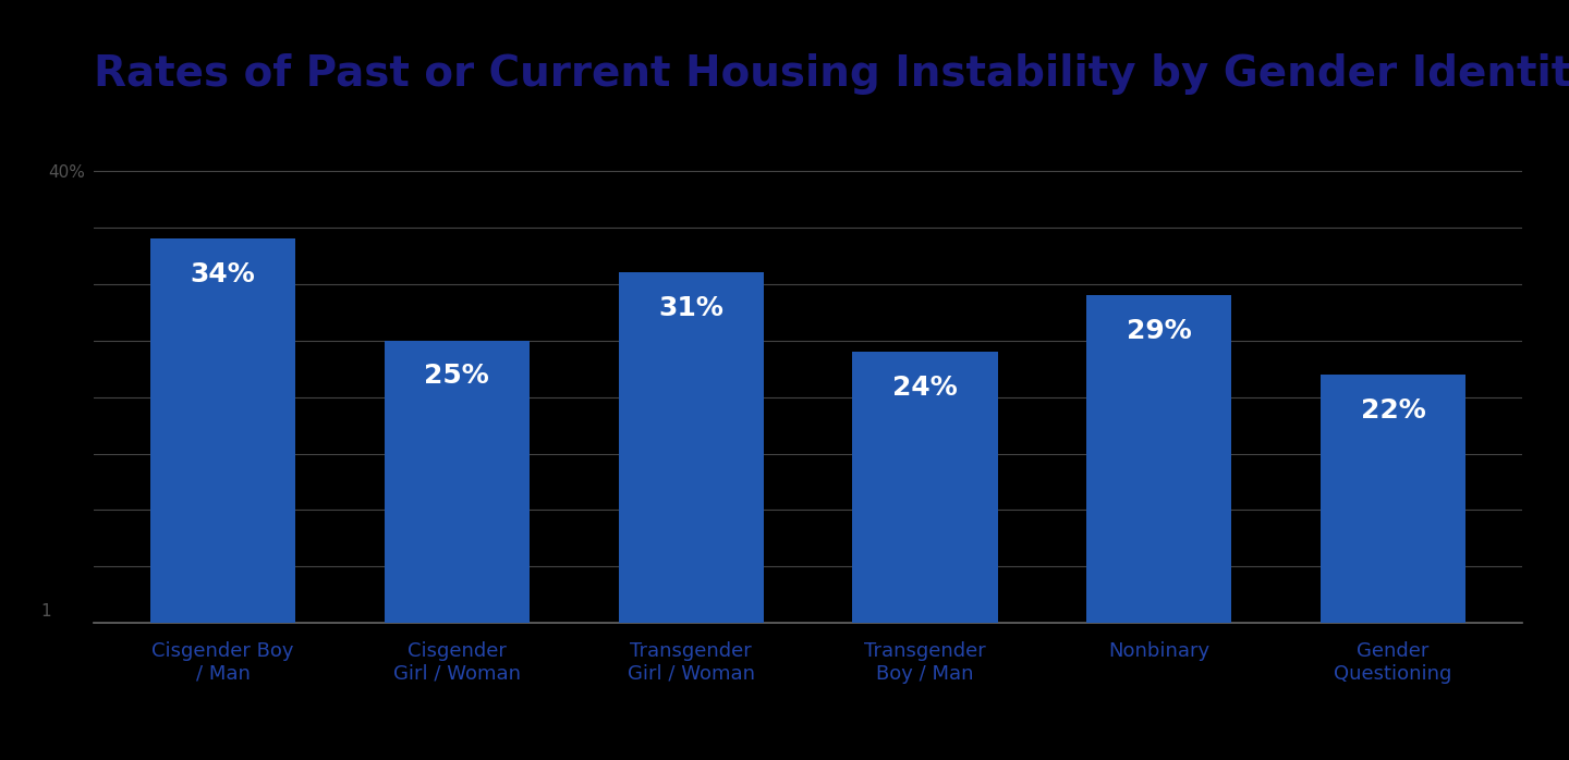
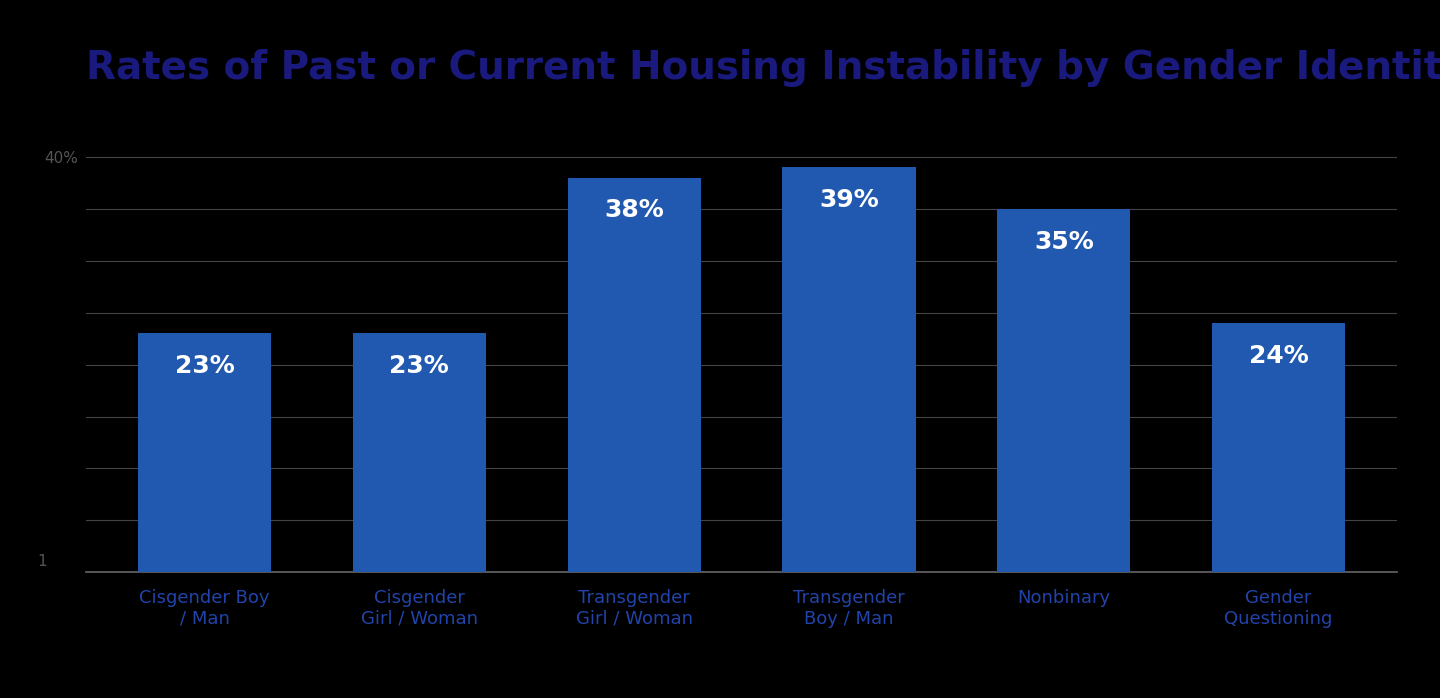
Cisgender Boy / Man: 34% -> 23%
Cisgender Girl / Woman: 25% -> 23%
Transgender Girl / Woman: 31% -> 38%
Transgender Boy / Man: 24% -> 39%
Nonbinary: 29% -> 35%
Gender Questioning: 22% -> 24%
